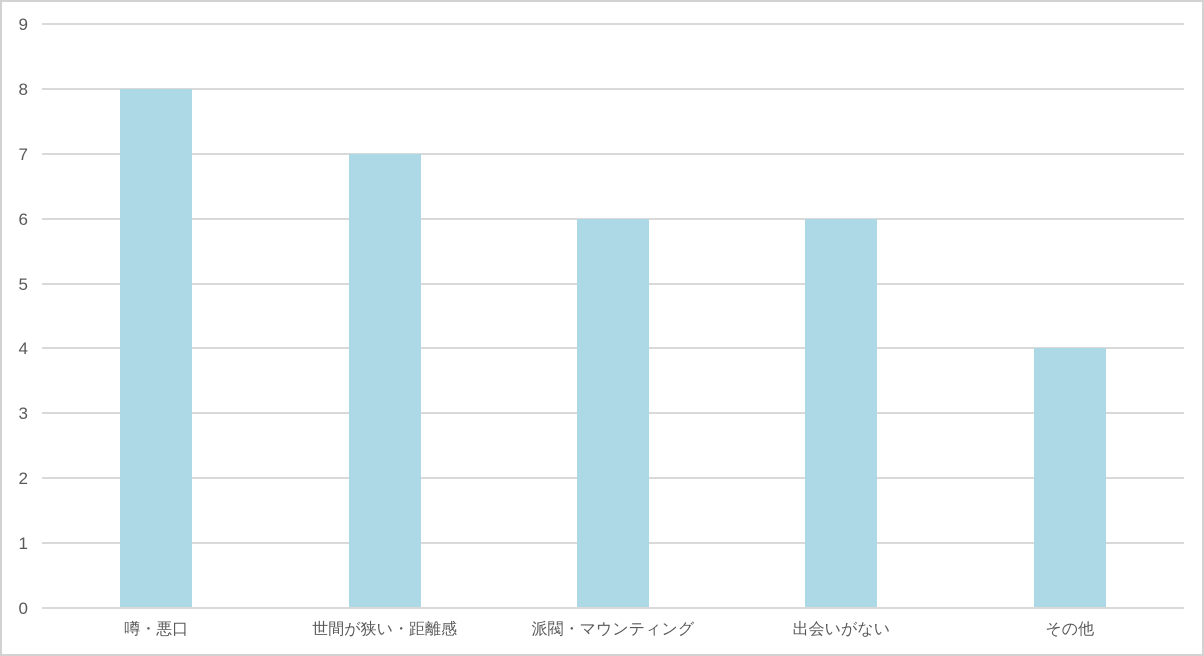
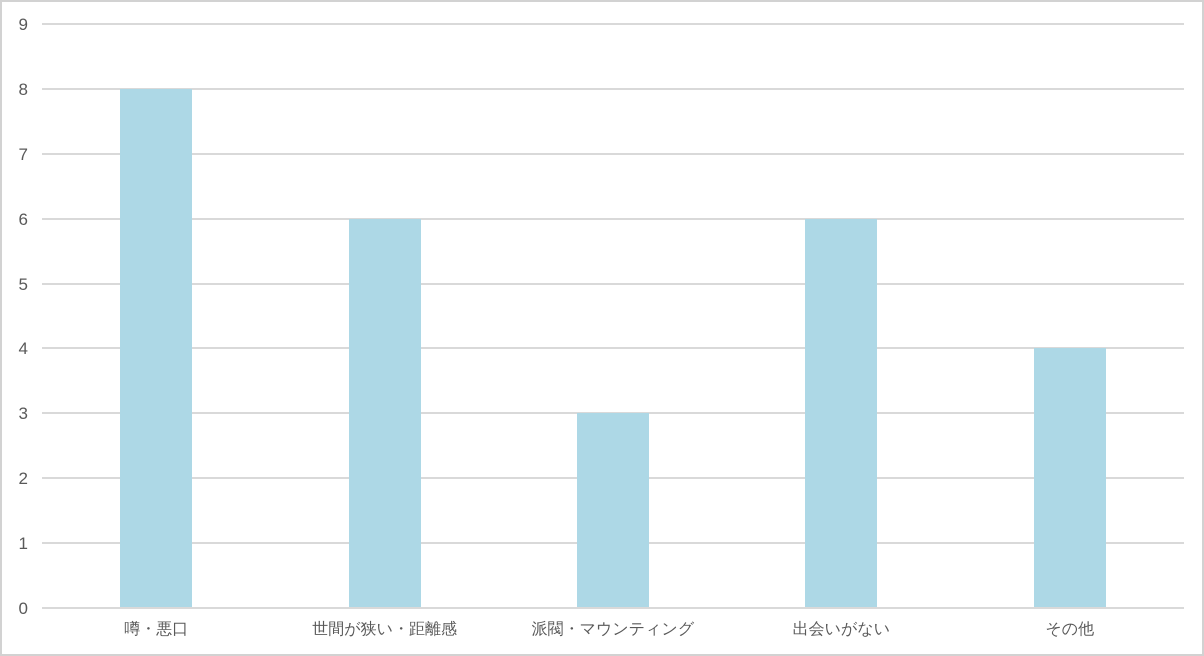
世間が狭い・距離感: 7 -> 6
派閥・マウンティング: 6 -> 3
